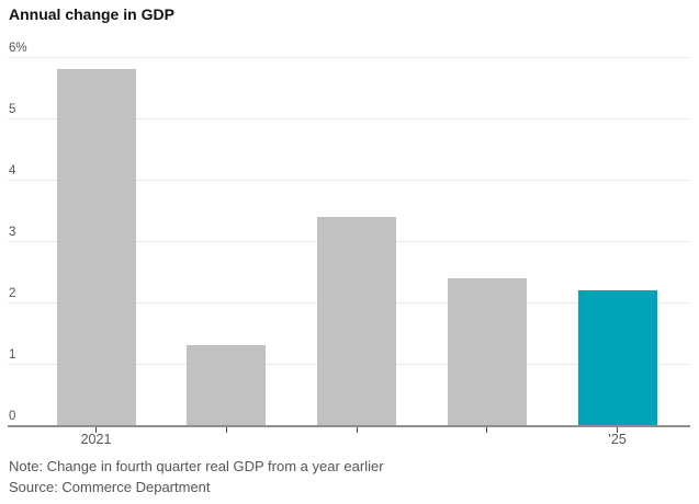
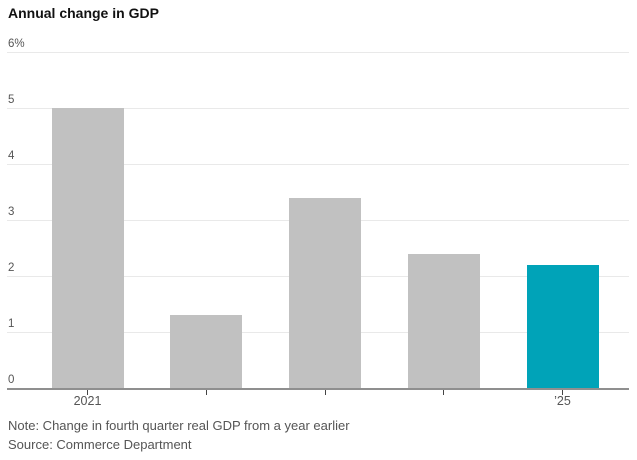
2021: 5.8% -> 5.0%
